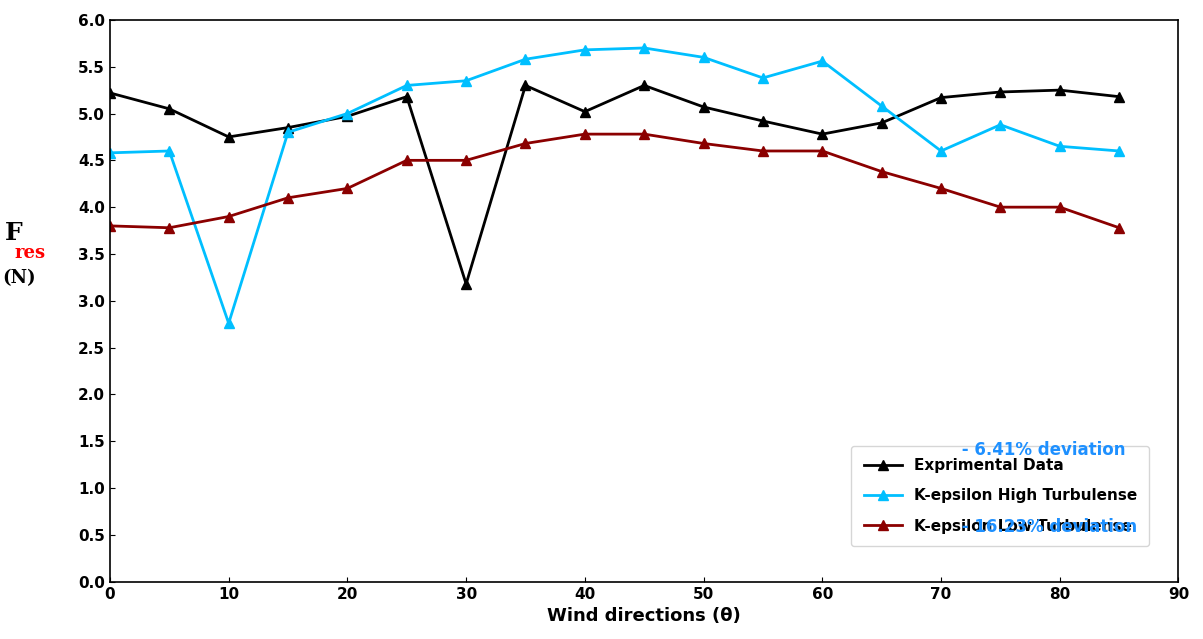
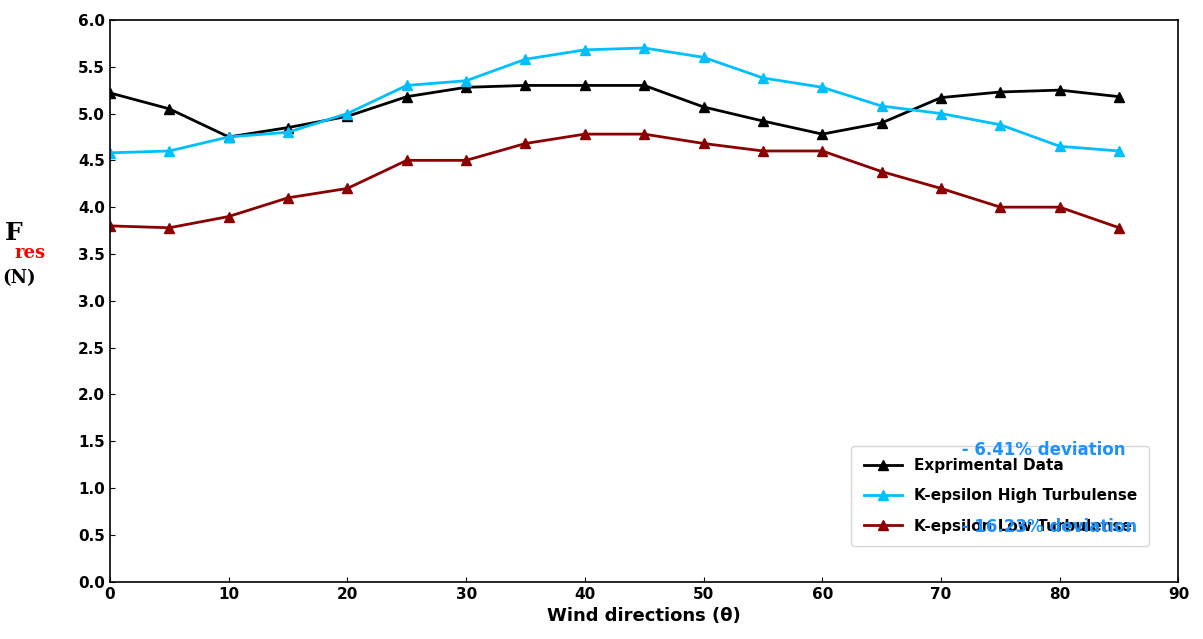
K-epsilon High Turbulense/10: 2.76 -> 4.75
Exprimental Data/30: 3.18 -> 5.28
Exprimental Data/40: 5.02 -> 5.30
K-epsilon High Turbulense/60: 5.56 -> 5.28
K-epsilon High Turbulense/70: 4.60 -> 5.00
